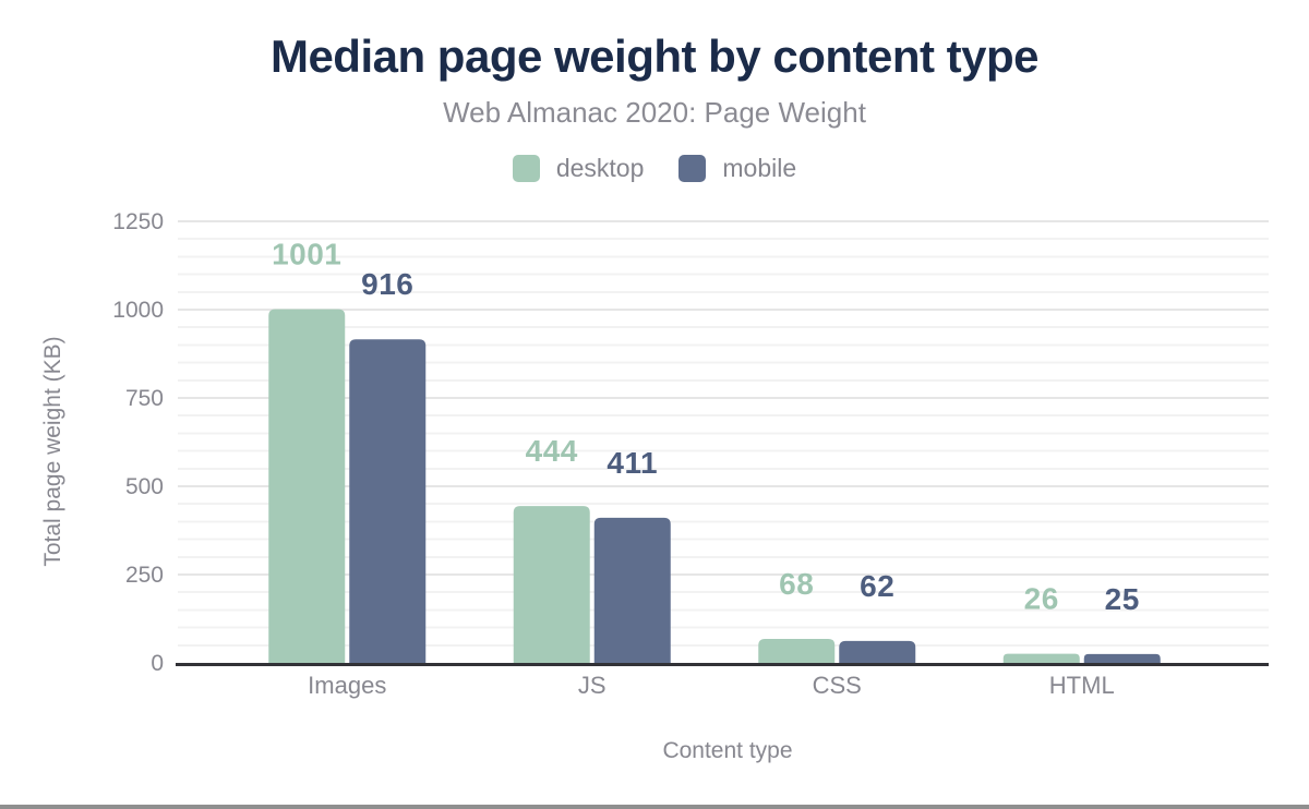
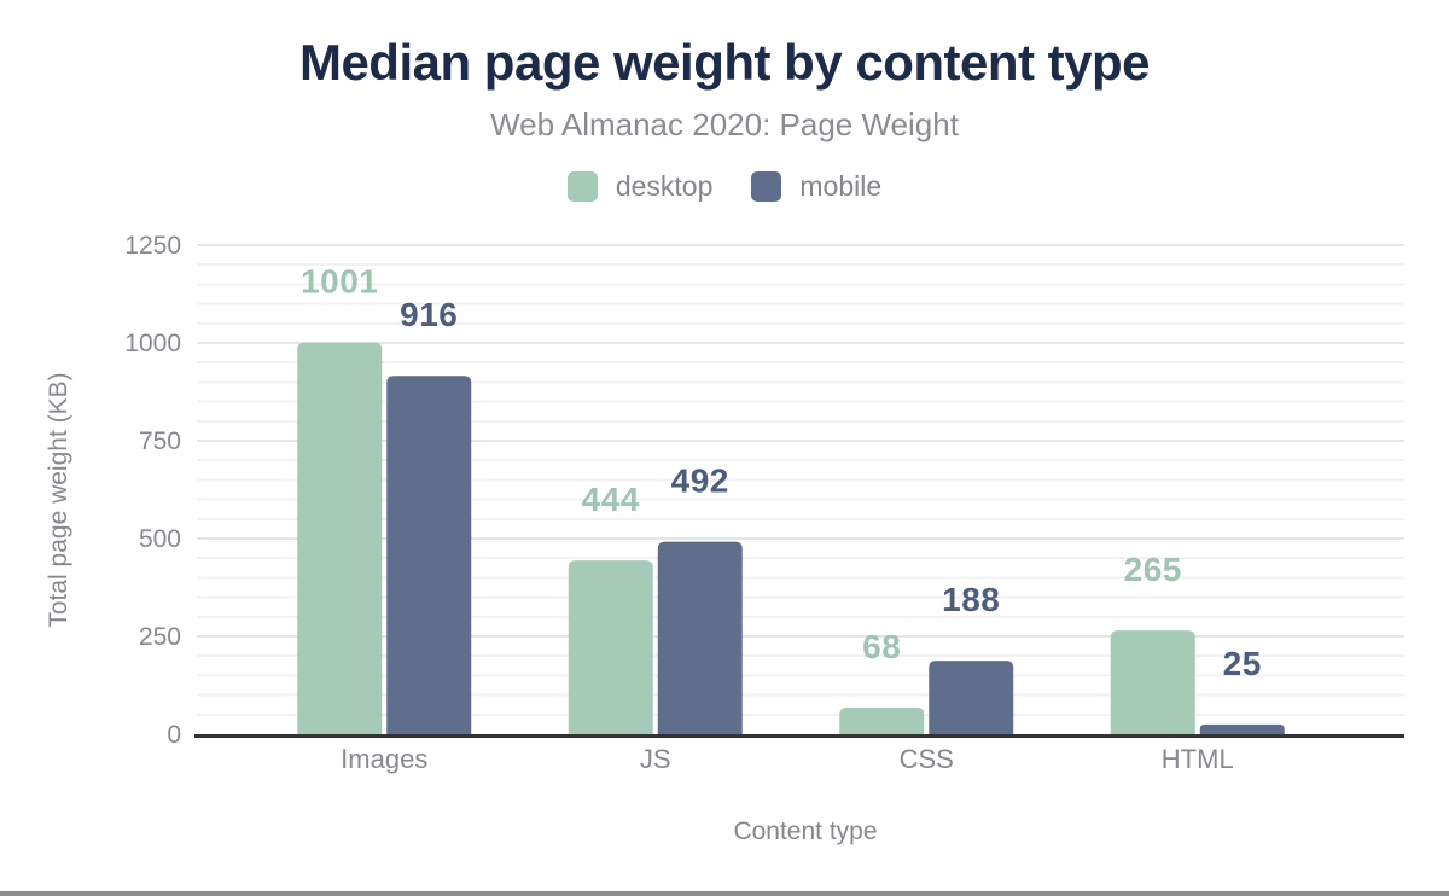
mobile/JS: 411 -> 492
mobile/CSS: 62 -> 188
desktop/HTML: 26 -> 265
